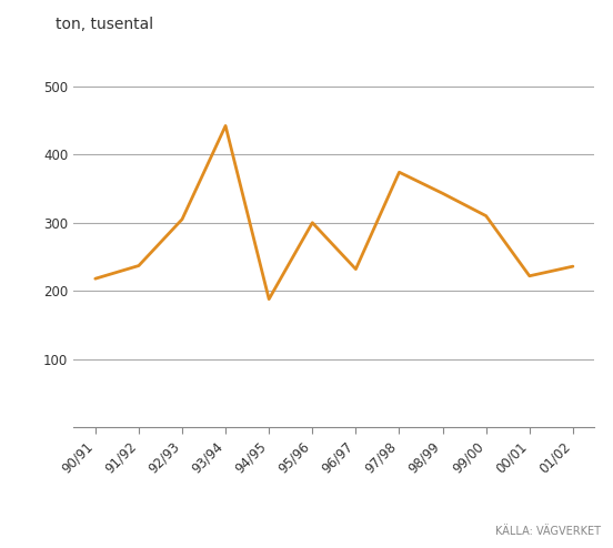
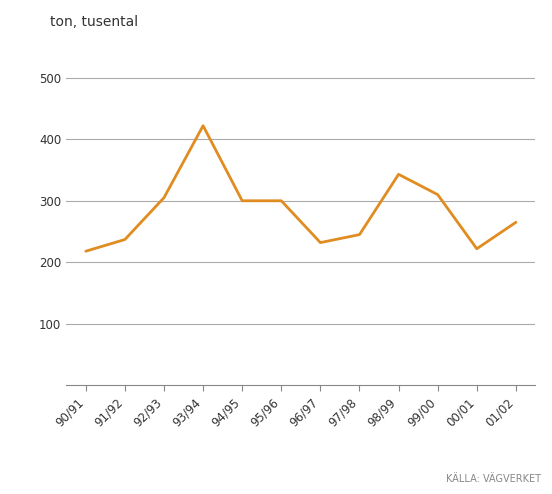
93/94: 442 -> 422
94/95: 188 -> 300
97/98: 374 -> 245
01/02: 236 -> 265
